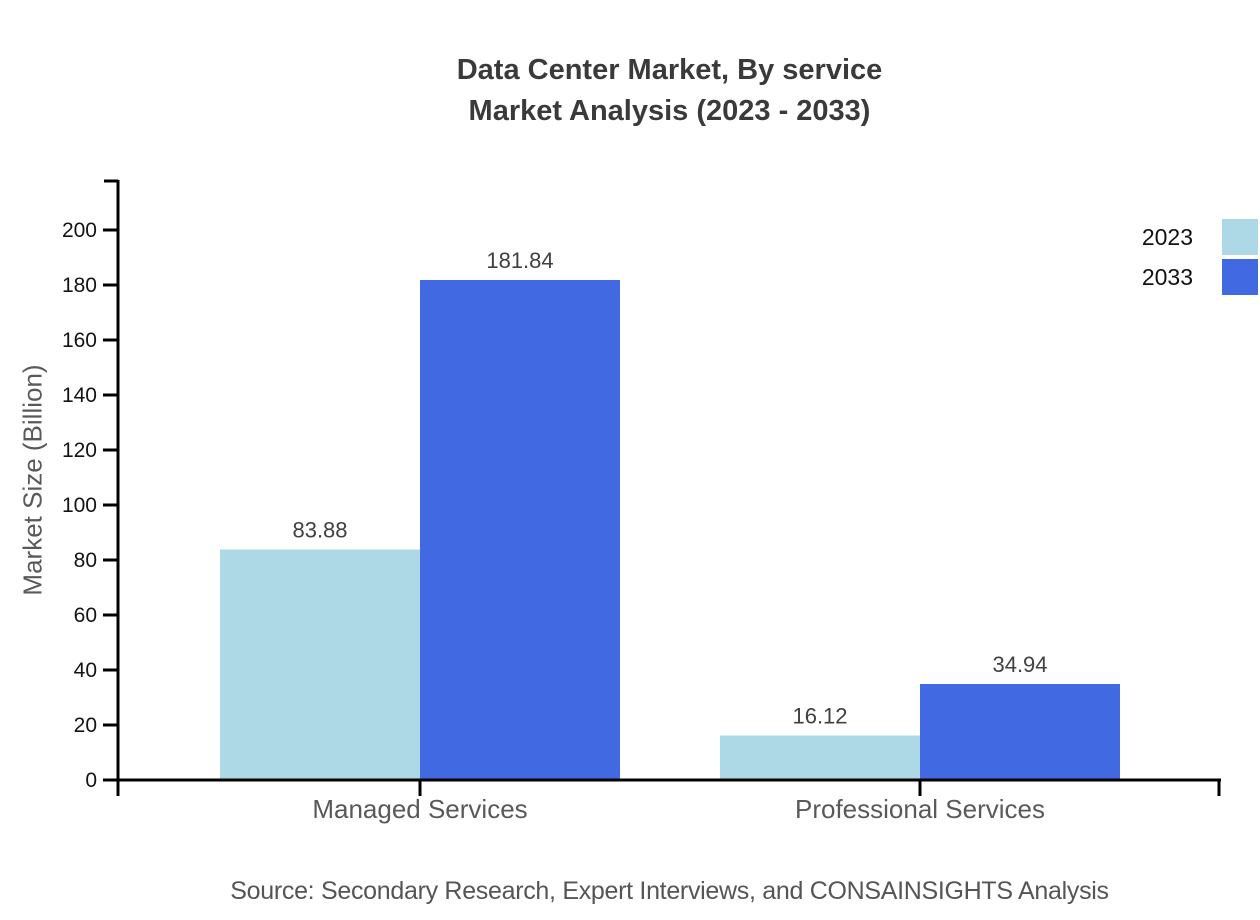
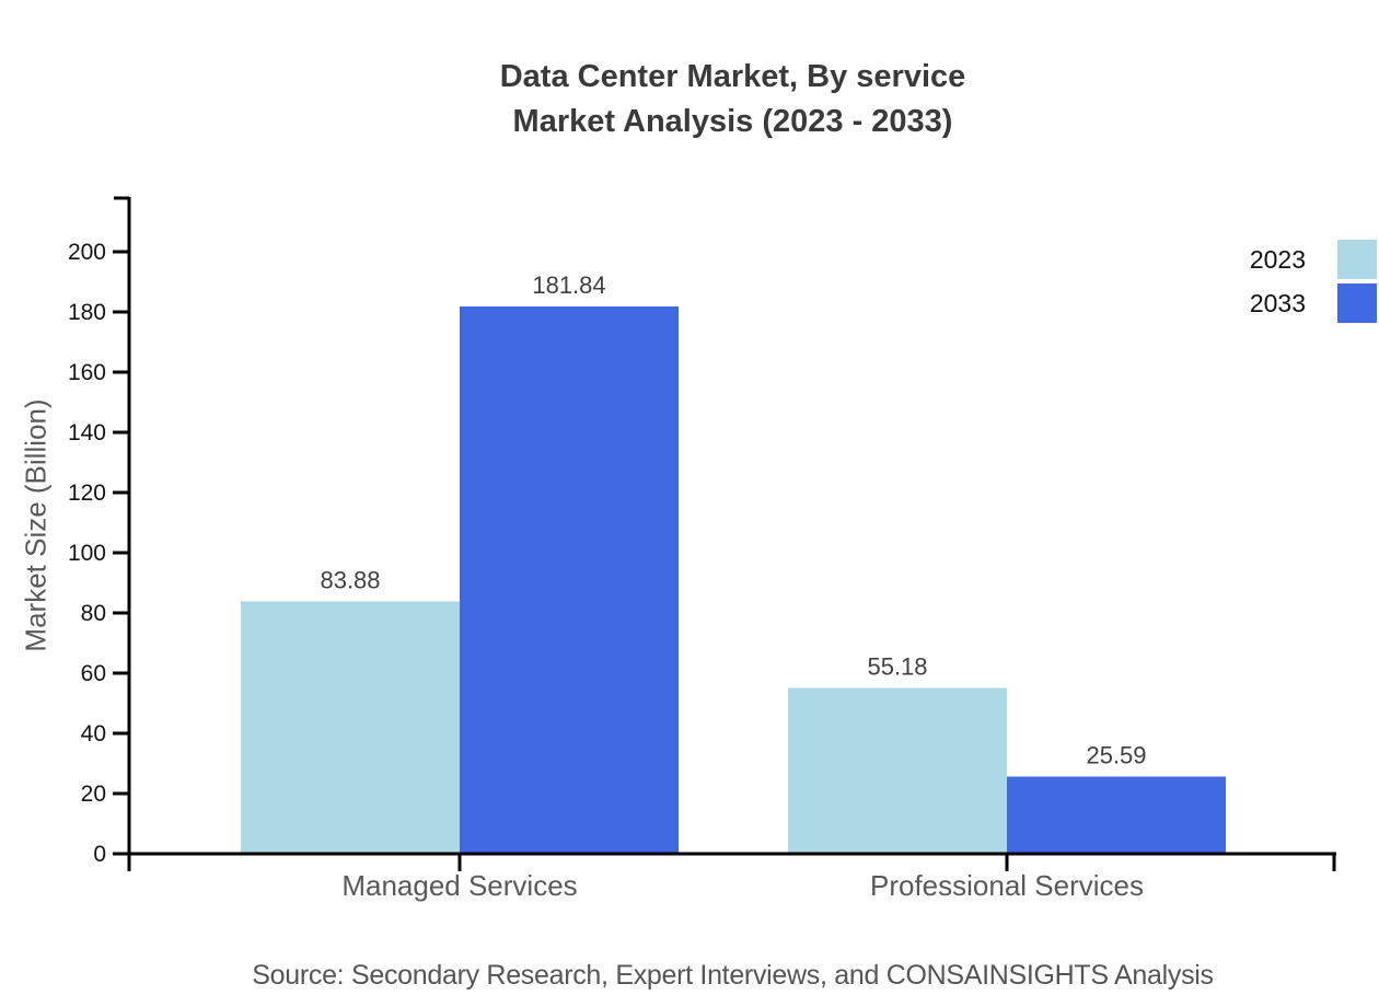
2023/Professional Services: 16.12 -> 55.18
2033/Professional Services: 34.94 -> 25.59
